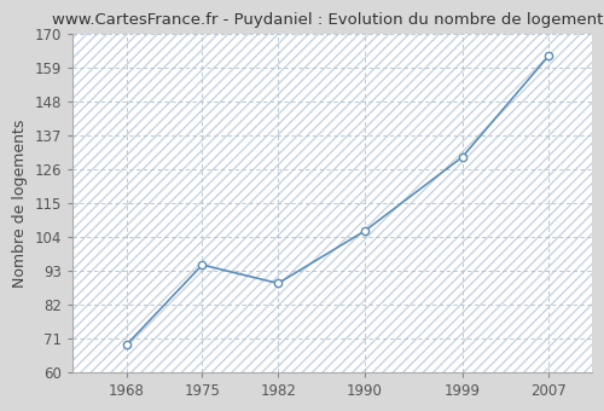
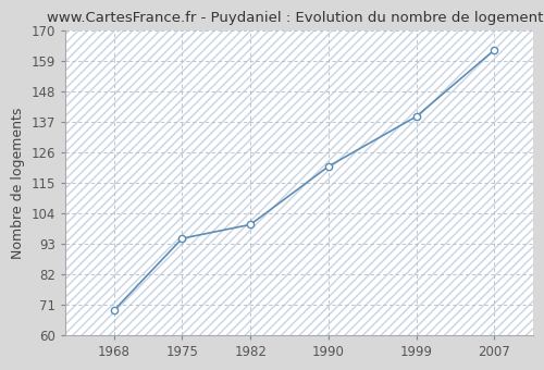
1982: 89 -> 100
1990: 106 -> 121
1999: 130 -> 139
